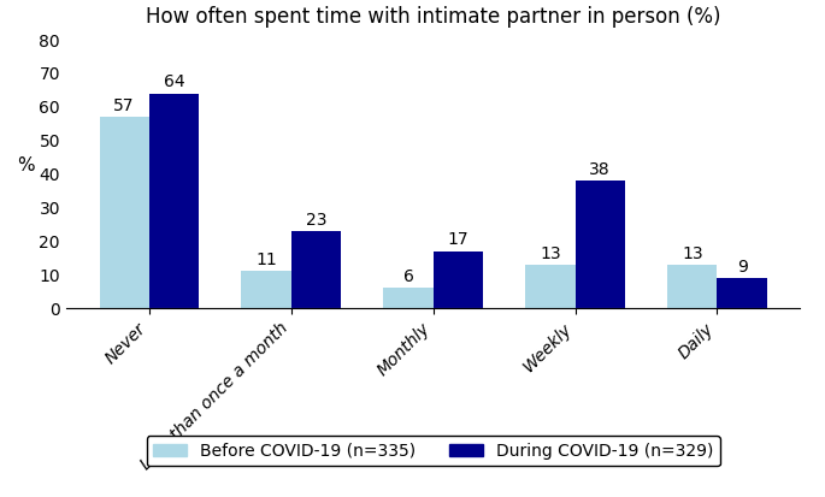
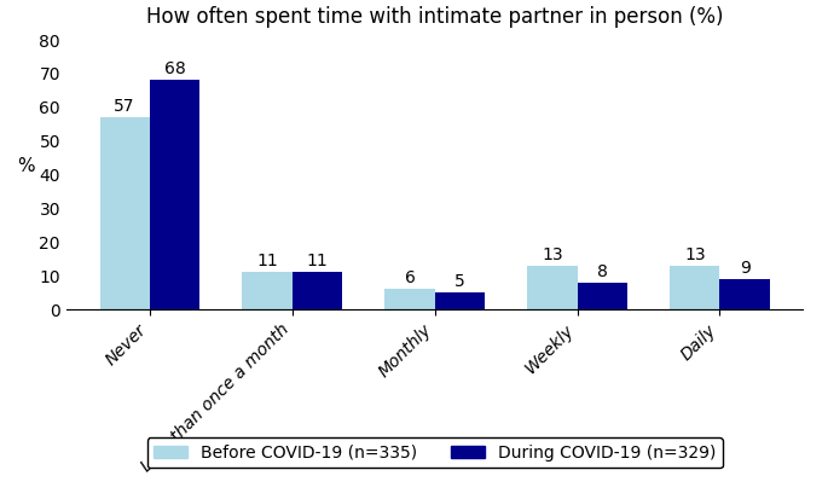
During COVID-19 (n=329)/Never: 64 -> 68
During COVID-19 (n=329)/Less than once a month: 23 -> 11
During COVID-19 (n=329)/Monthly: 17 -> 5
During COVID-19 (n=329)/Weekly: 38 -> 8
